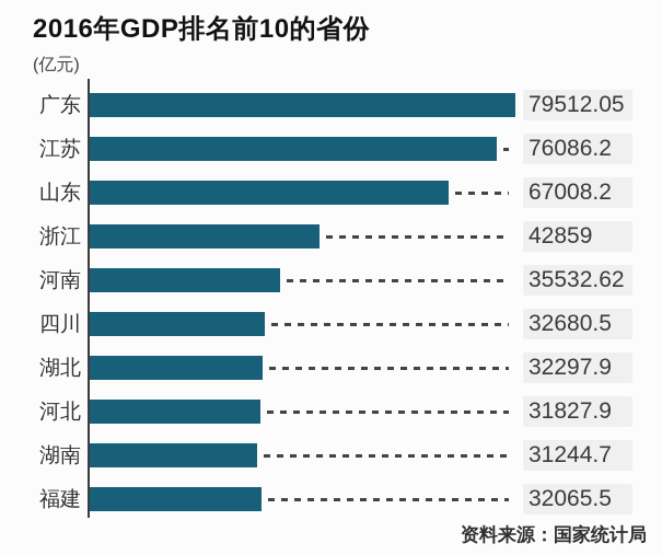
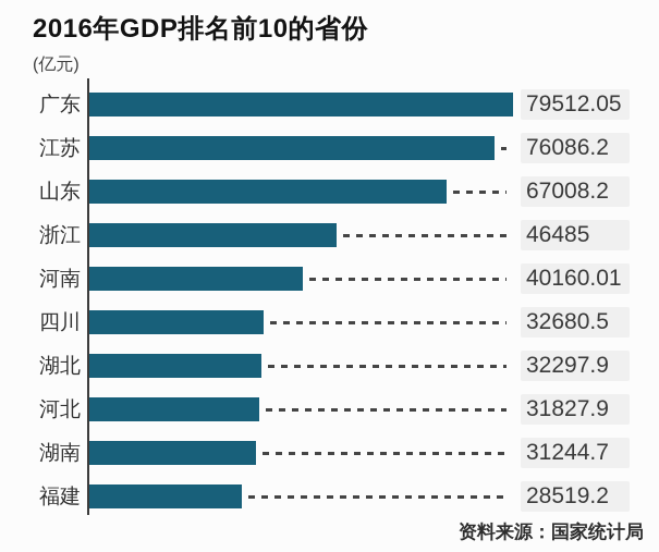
浙江: 42859 -> 46485
河南: 35532.62 -> 40160.01
福建: 32065.5 -> 28519.2
